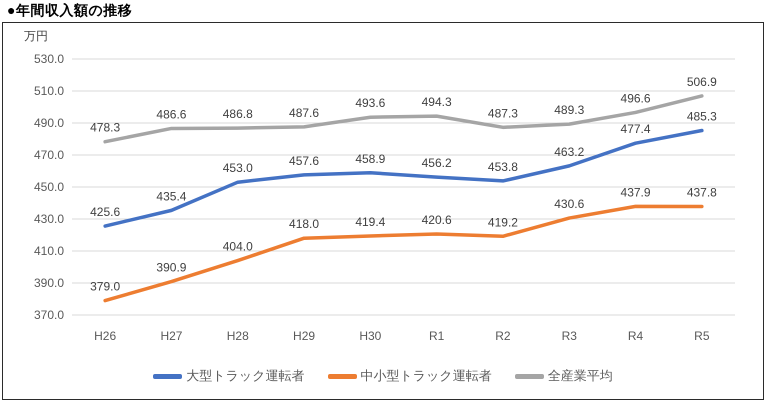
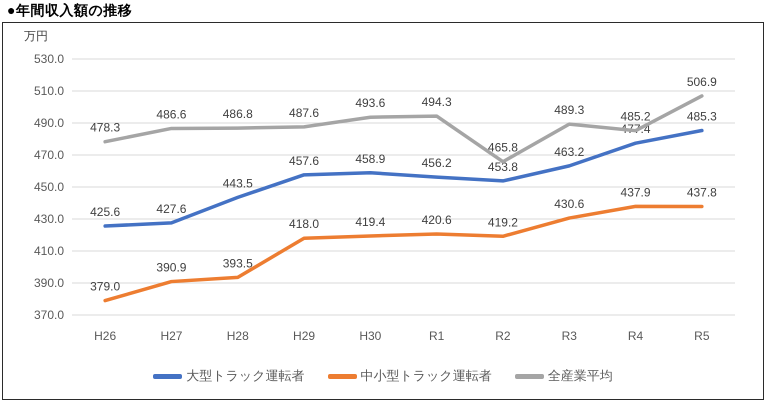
大型トラック運転者/H27: 435.4 -> 427.6
大型トラック運転者/H28: 453.0 -> 443.5
中小型トラック運転者/H28: 404.0 -> 393.5
全産業平均/R2: 487.3 -> 465.8
全産業平均/R4: 496.6 -> 485.2
